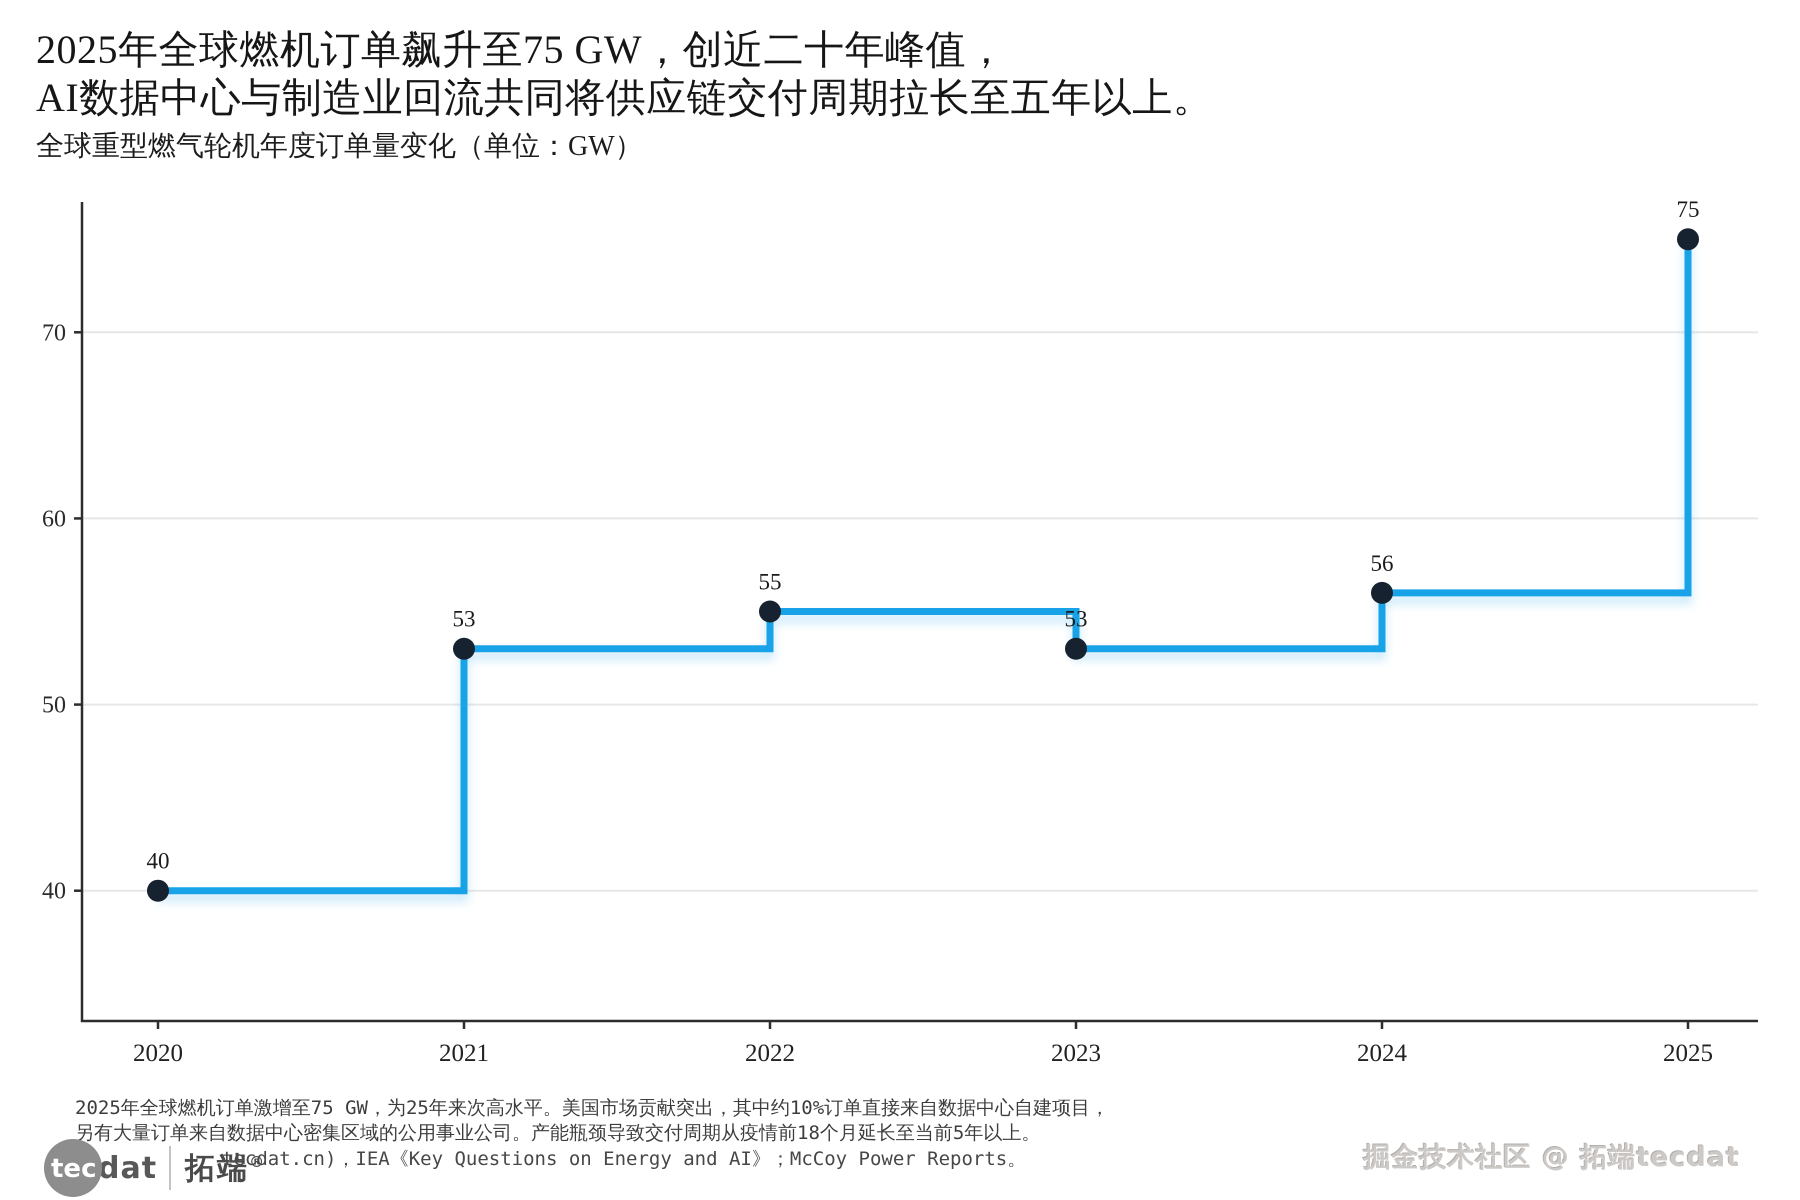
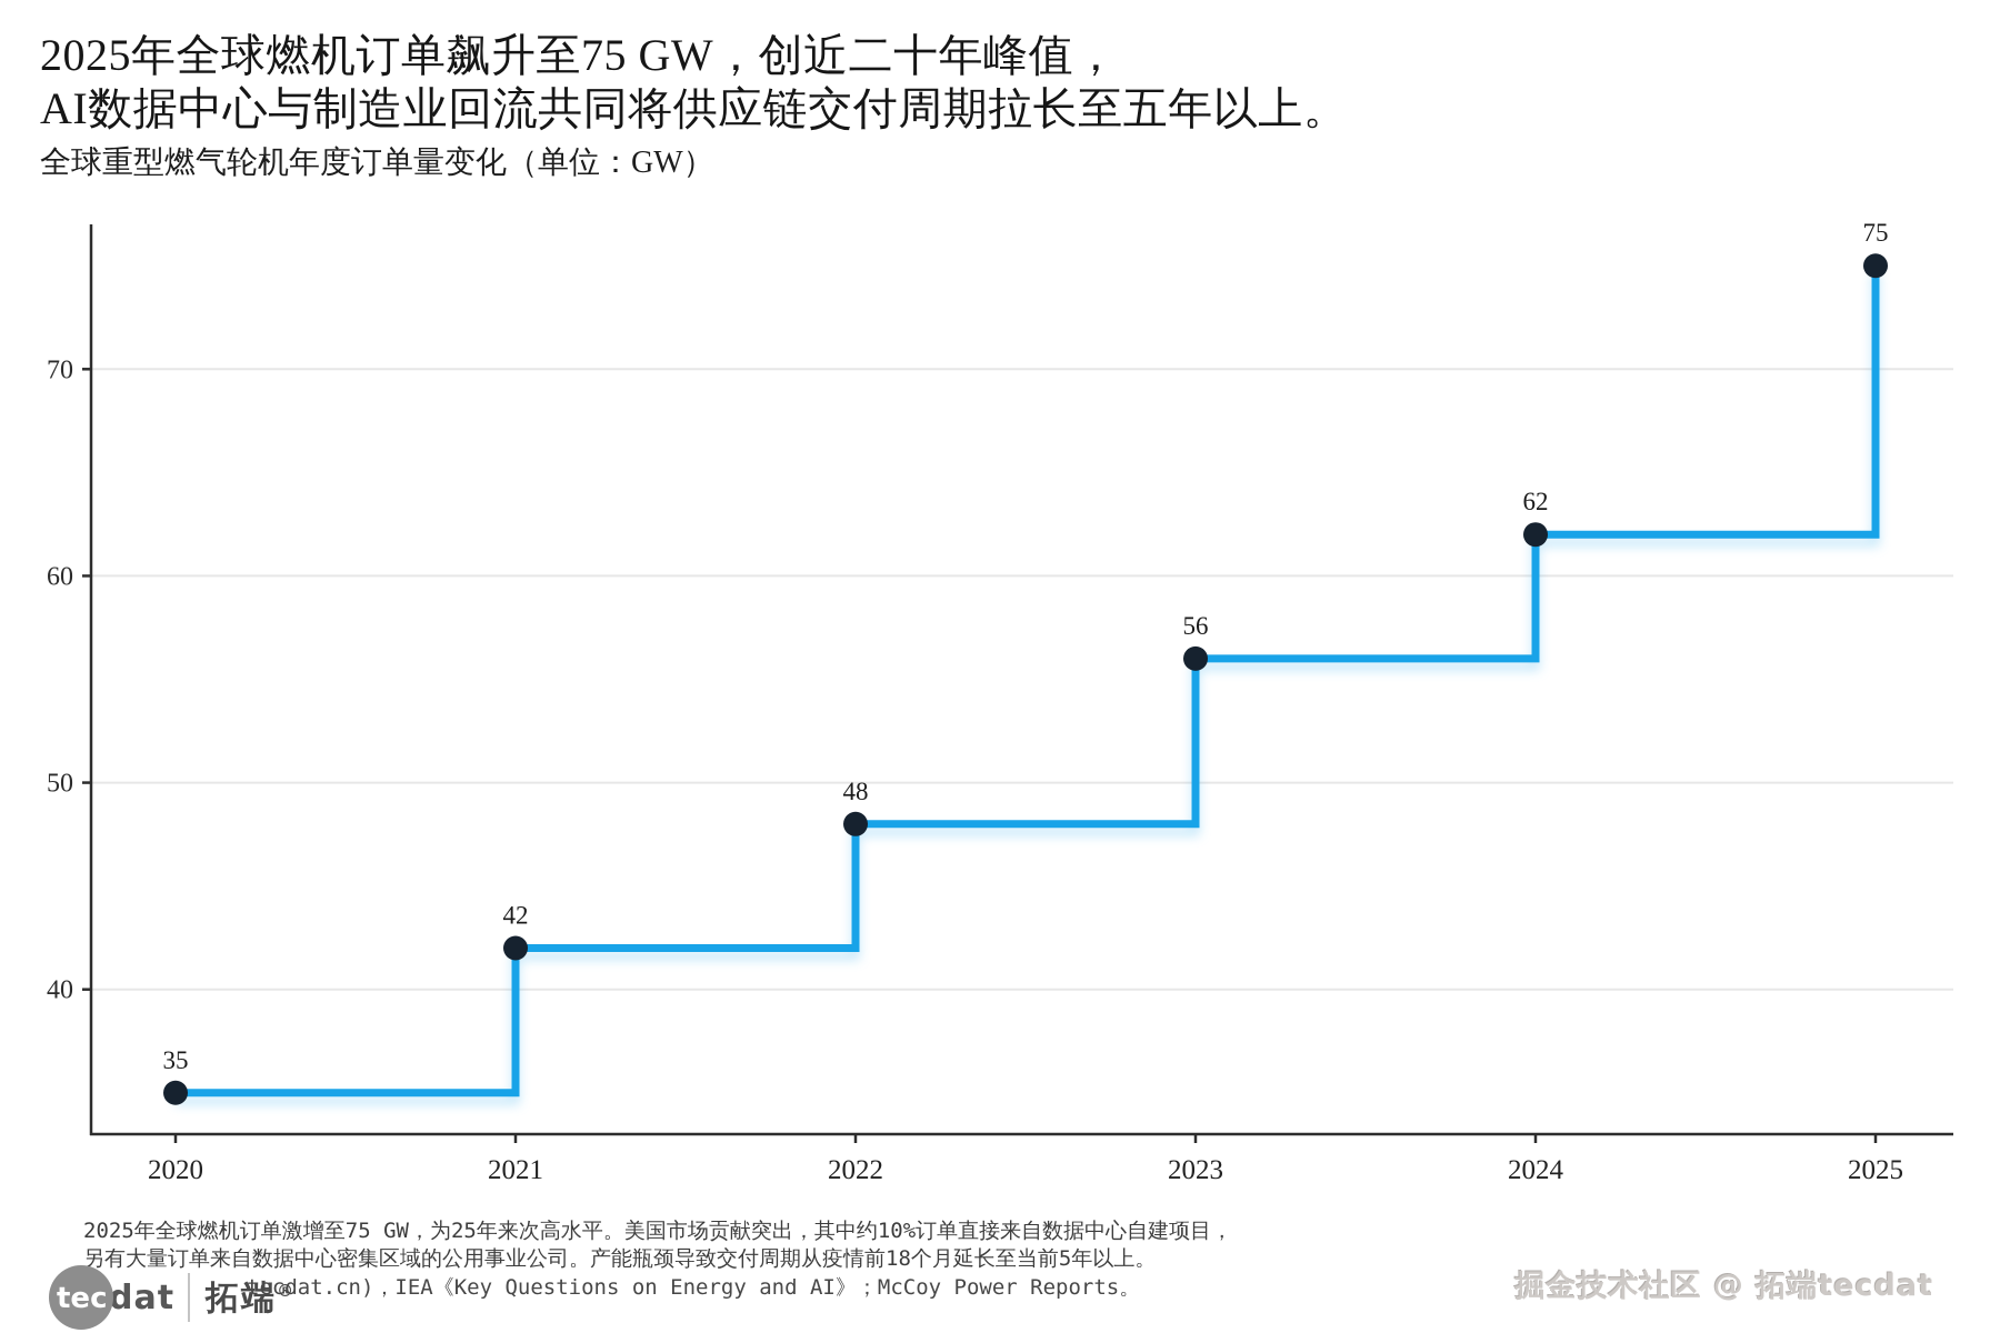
2020: 40 -> 35
2021: 53 -> 42
2022: 55 -> 48
2023: 53 -> 56
2024: 56 -> 62
